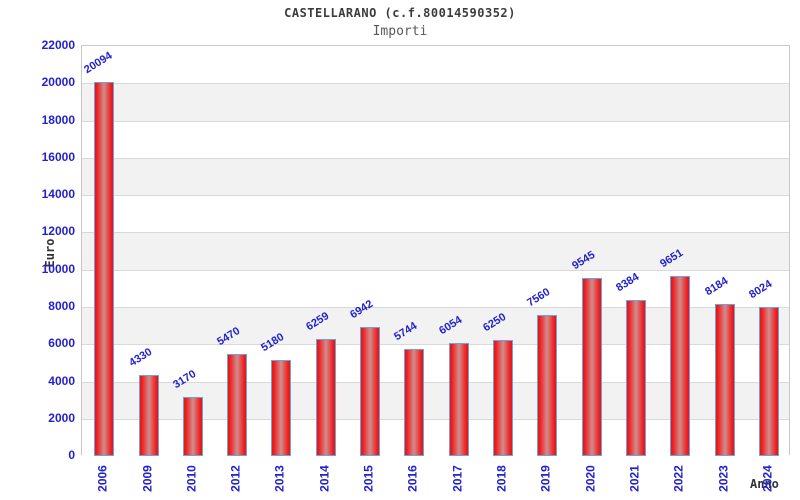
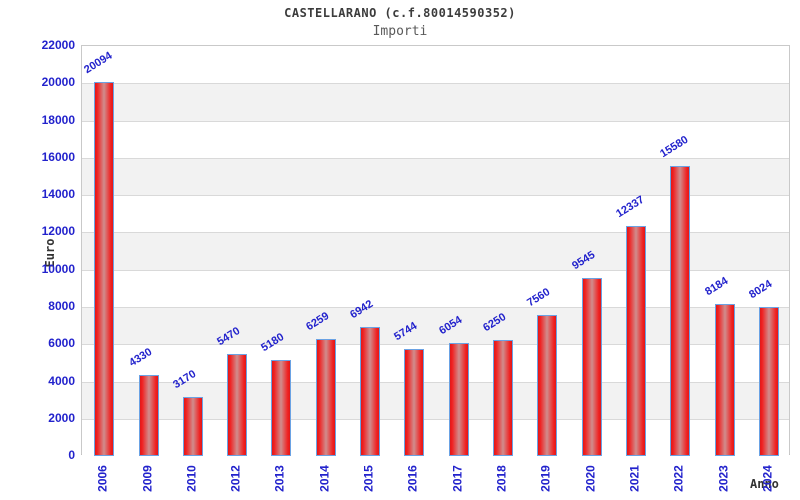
2021: 8384 -> 12337
2022: 9651 -> 15580
